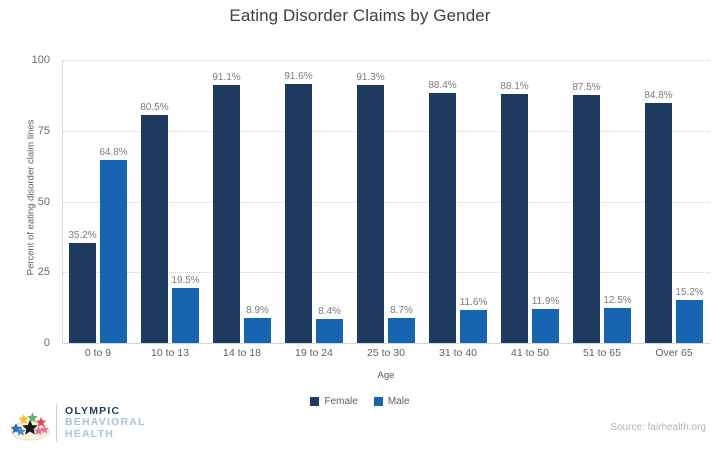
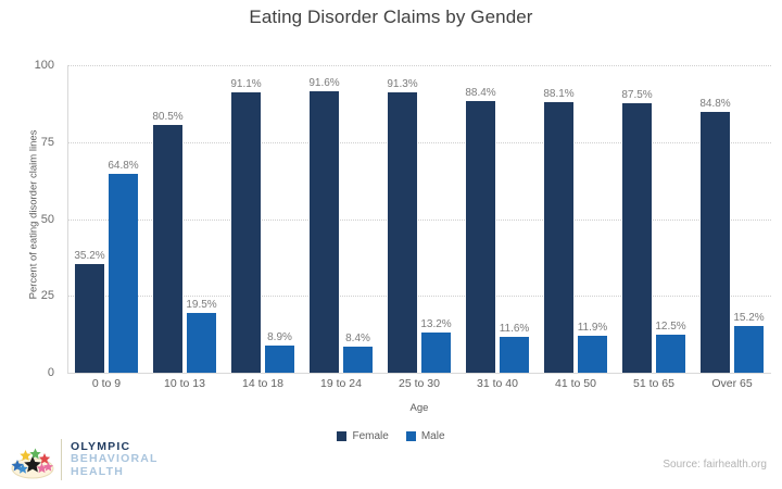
Male/25 to 30: 8.7% -> 13.2%
